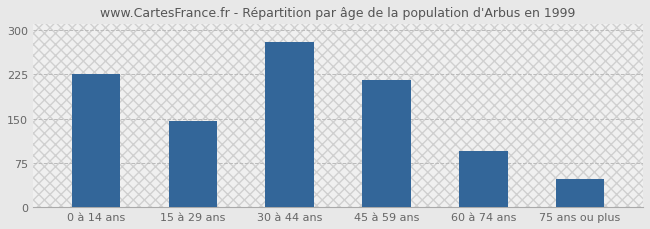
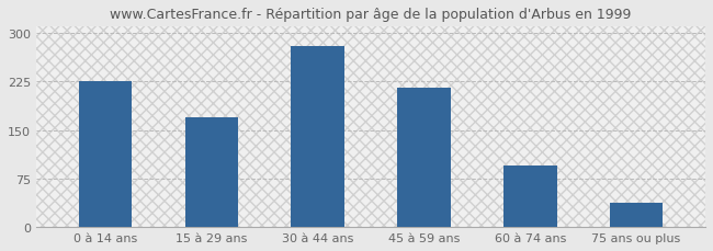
15 à 29 ans: 146 -> 170
75 ans ou plus: 48 -> 38
